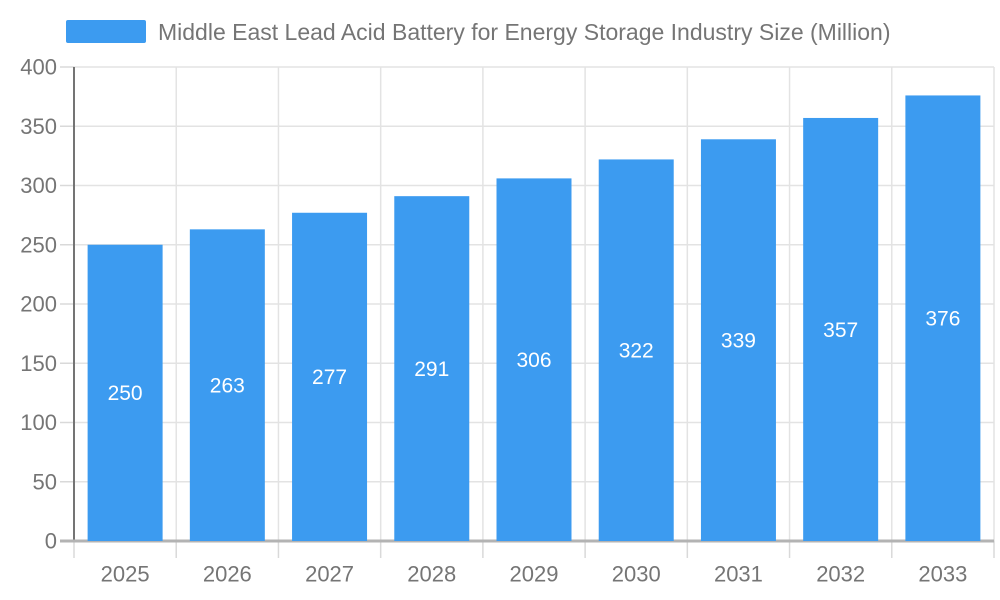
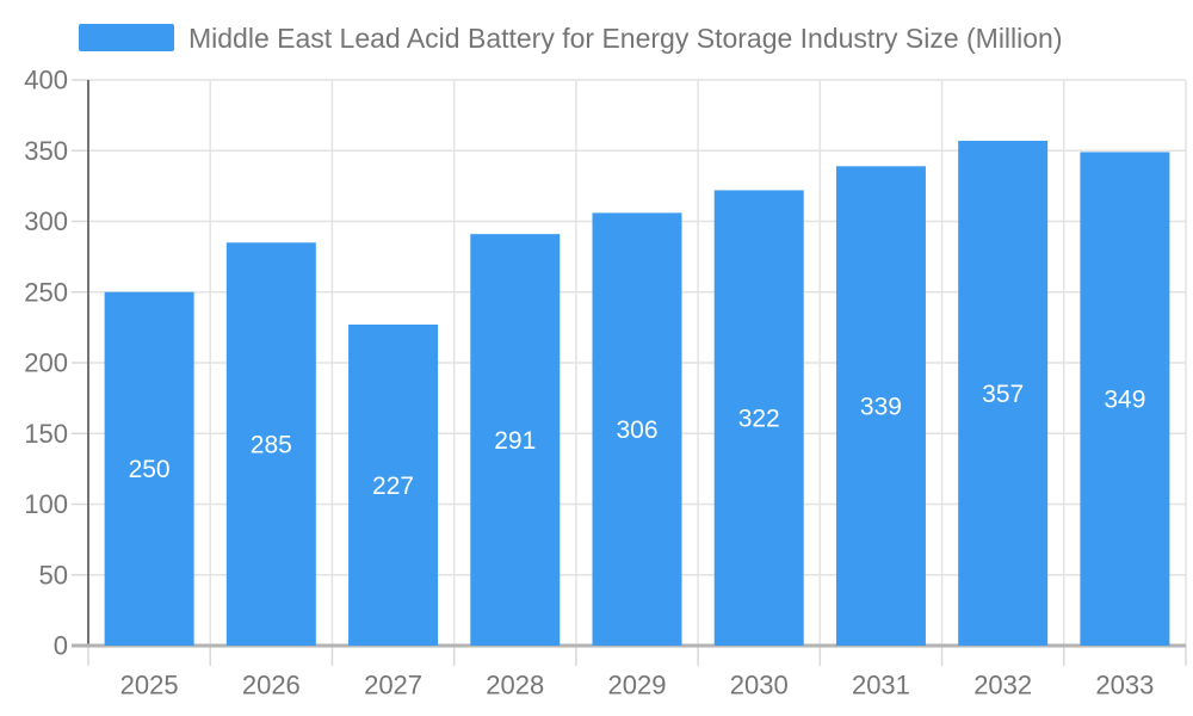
2026: 263 -> 285
2027: 277 -> 227
2033: 376 -> 349
